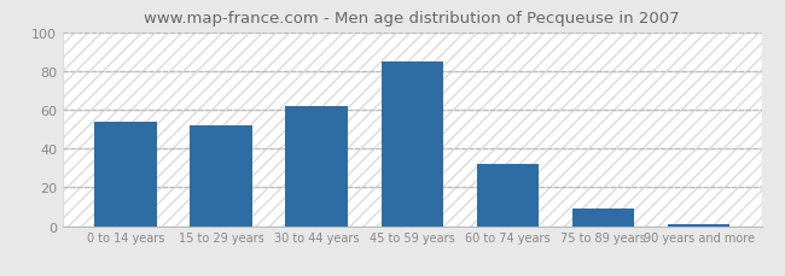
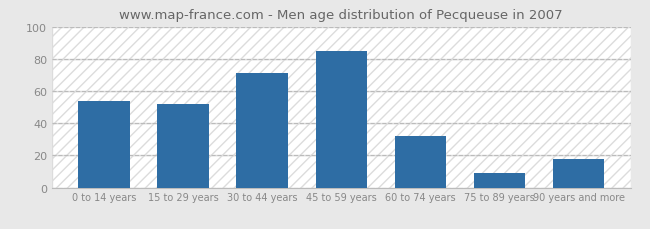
30 to 44 years: 62 -> 71
90 years and more: 1 -> 18
